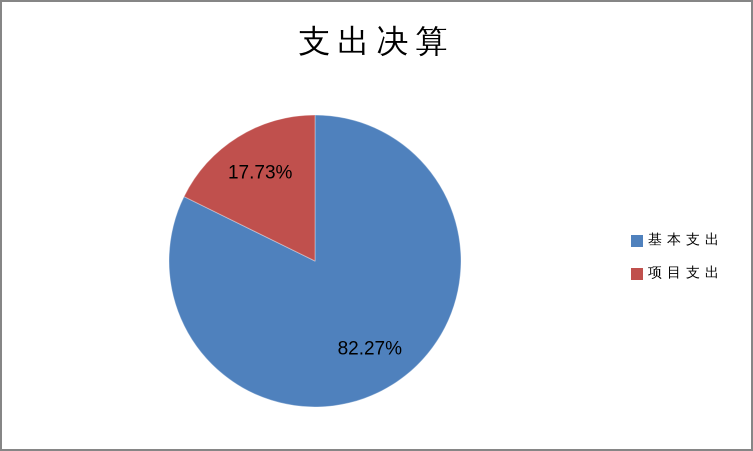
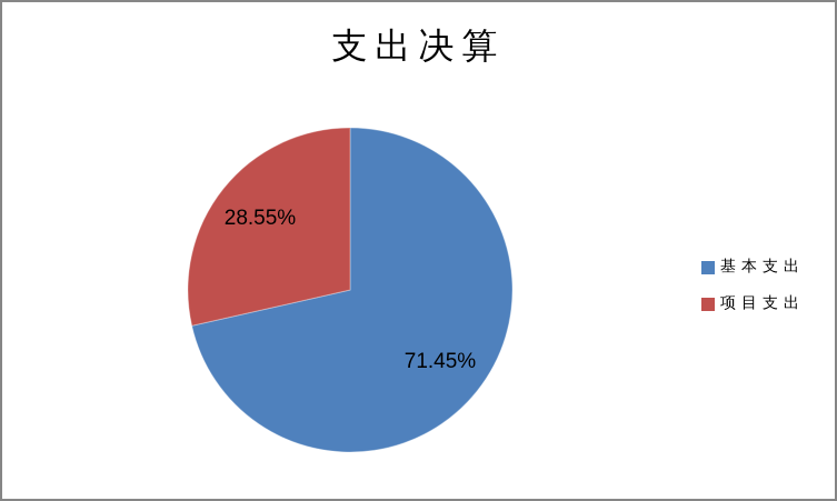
基本支出: 82.27% -> 71.45%
项目支出: 17.73% -> 28.55%
